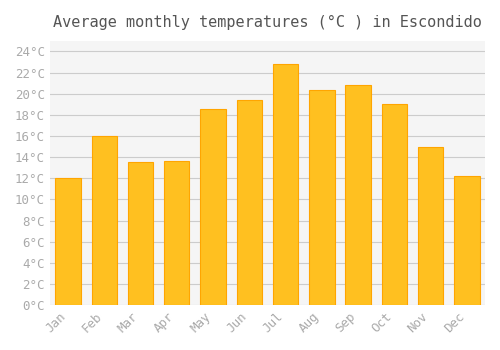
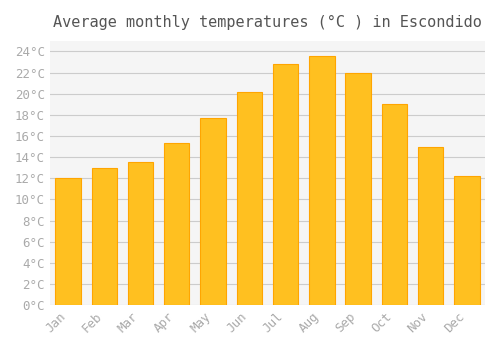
Feb: 16.0°C -> 13.0°C
Apr: 13.6°C -> 15.3°C
May: 18.6°C -> 17.7°C
Jun: 19.4°C -> 20.2°C
Aug: 20.4°C -> 23.6°C
Sep: 20.8°C -> 22.0°C
